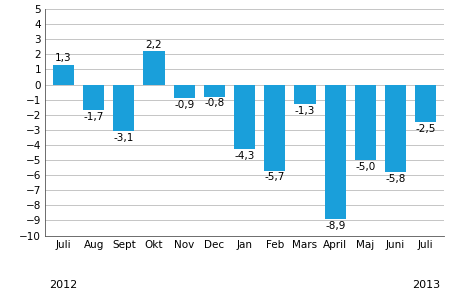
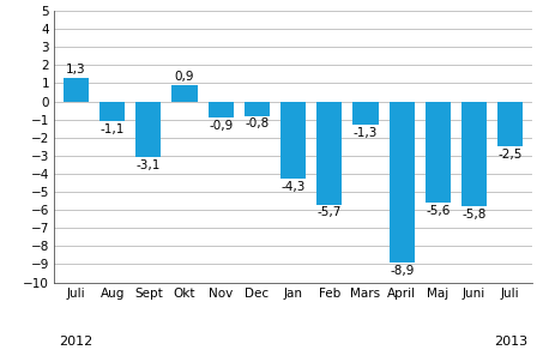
Aug: -1,7 -> -1,1
Okt: 2,2 -> 0,9
Maj: -5,0 -> -5,6
